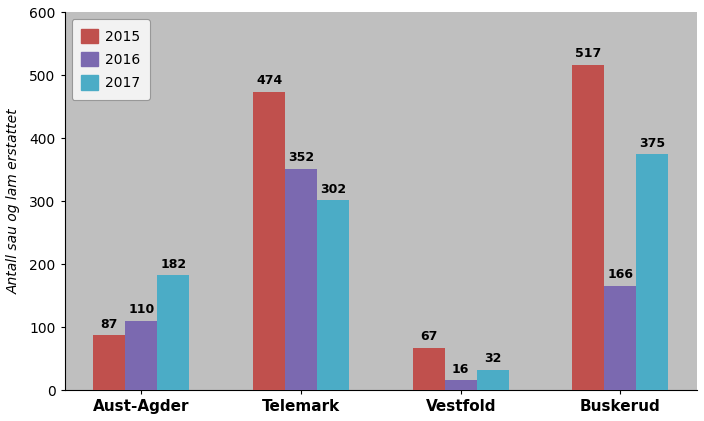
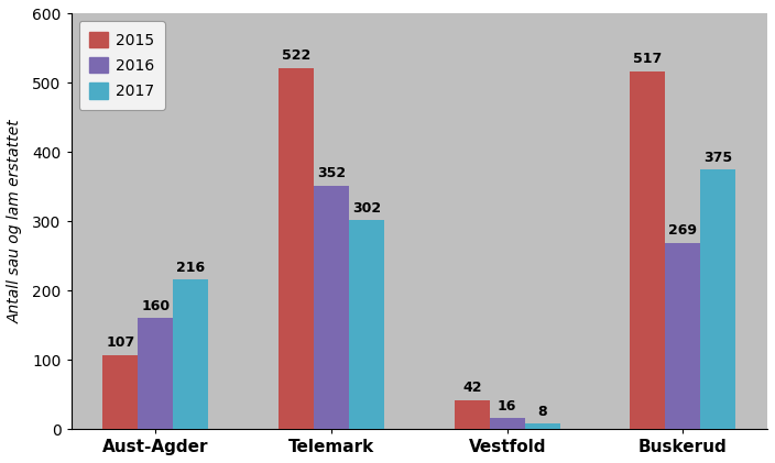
2015/Aust-Agder: 87 -> 107
2016/Aust-Agder: 110 -> 160
2017/Aust-Agder: 182 -> 216
2015/Telemark: 474 -> 522
2015/Vestfold: 67 -> 42
2017/Vestfold: 32 -> 8
2016/Buskerud: 166 -> 269
